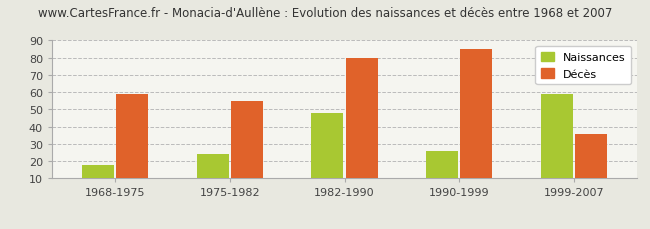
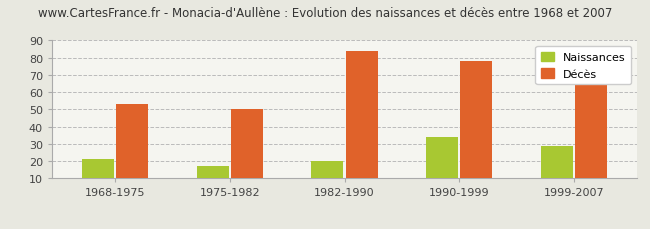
Naissances/1968-1975: 18 -> 21
Décès/1968-1975: 59 -> 53
Naissances/1975-1982: 24 -> 17
Décès/1975-1982: 55 -> 50
Naissances/1982-1990: 48 -> 20
Décès/1982-1990: 80 -> 84
Naissances/1990-1999: 26 -> 34
Décès/1990-1999: 85 -> 78
Naissances/1999-2007: 59 -> 29
Décès/1999-2007: 36 -> 65
